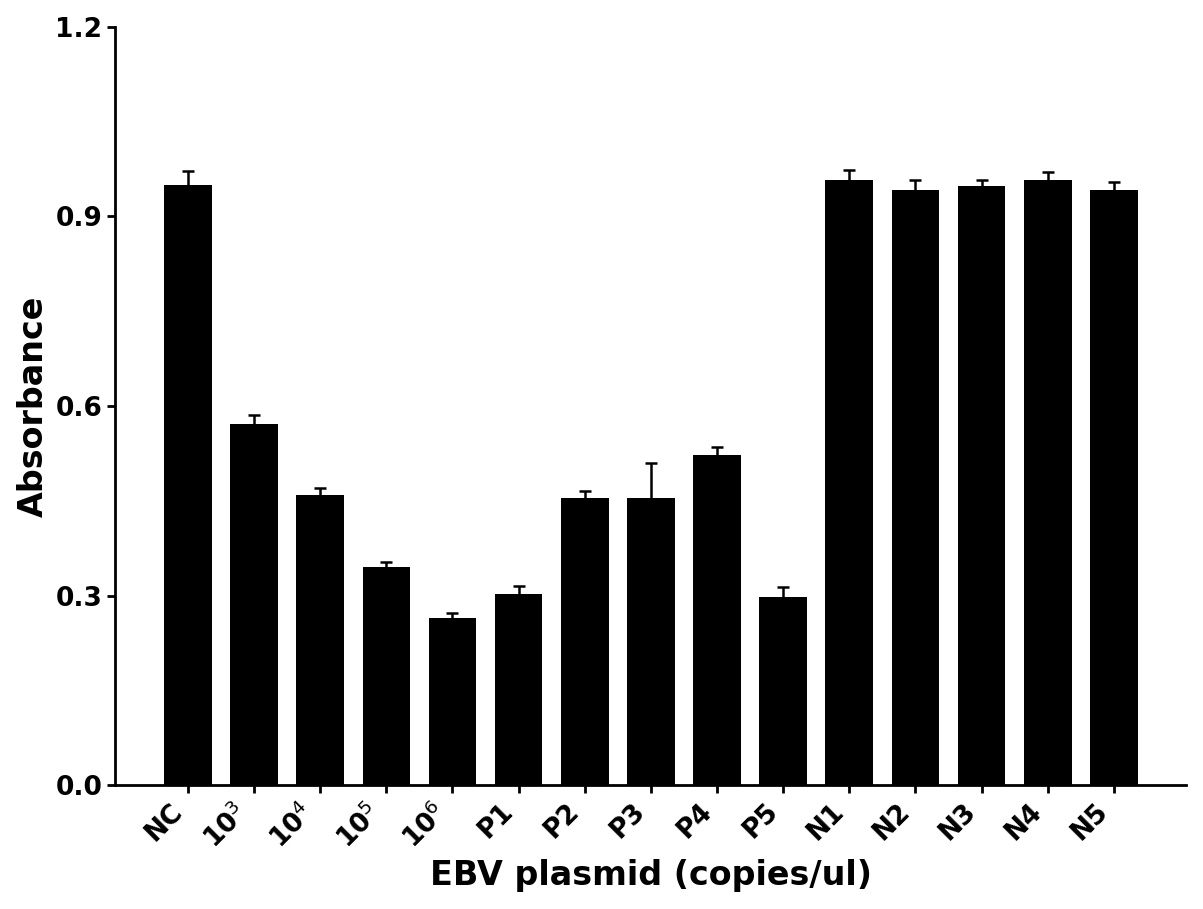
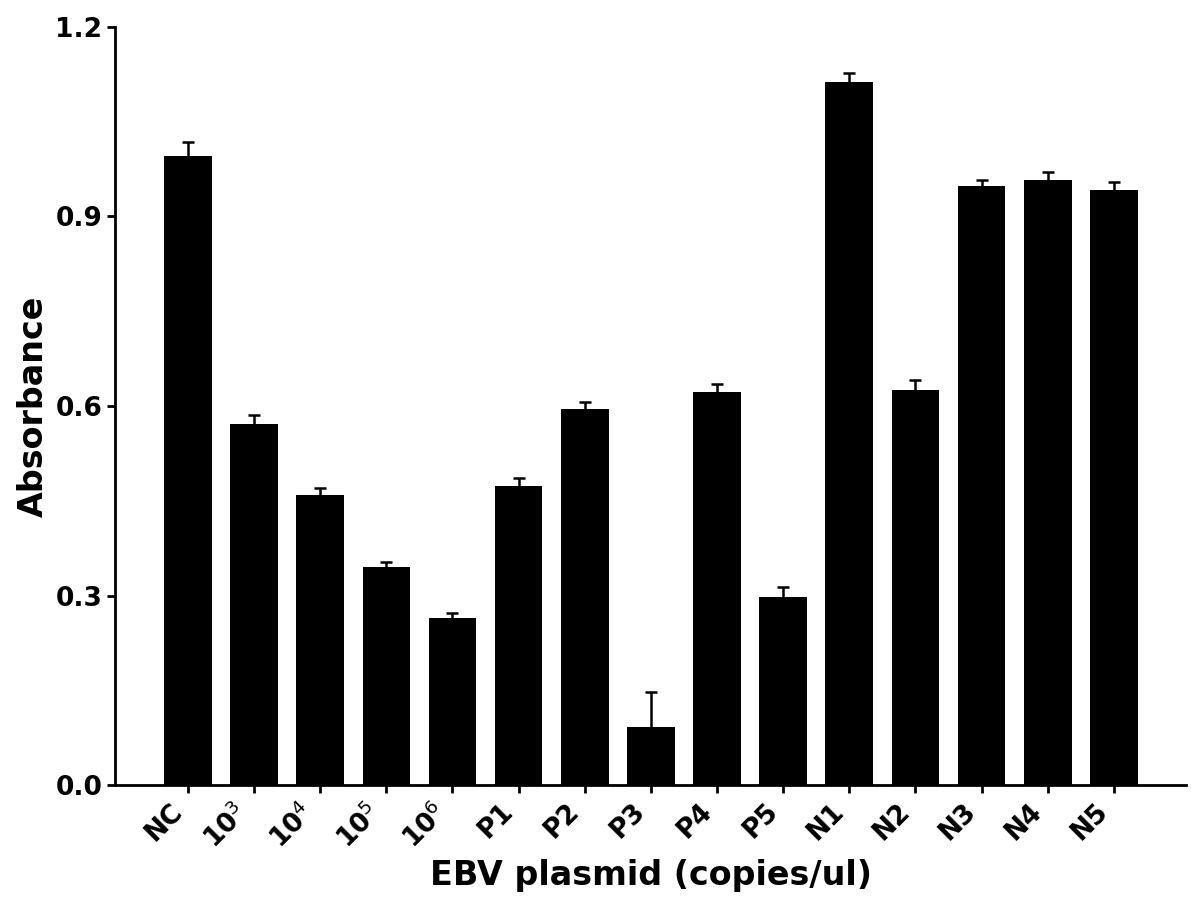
NC: 0.950 -> 0.996
P1: 0.303 -> 0.474
P2: 0.455 -> 0.596
P3: 0.455 -> 0.092
P4: 0.522 -> 0.622
N1: 0.958 -> 1.112
N2: 0.942 -> 0.626
